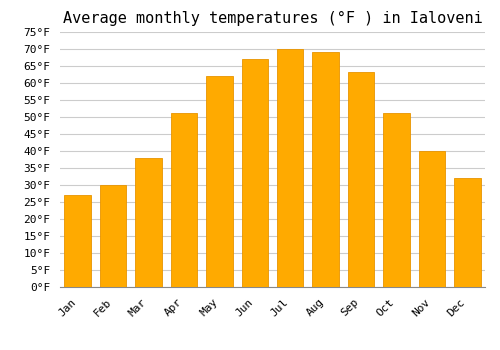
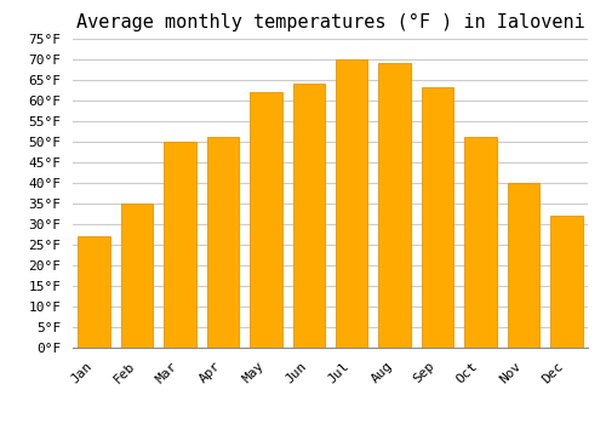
Feb: 30°F -> 35°F
Mar: 38°F -> 50°F
Jun: 67°F -> 64°F
